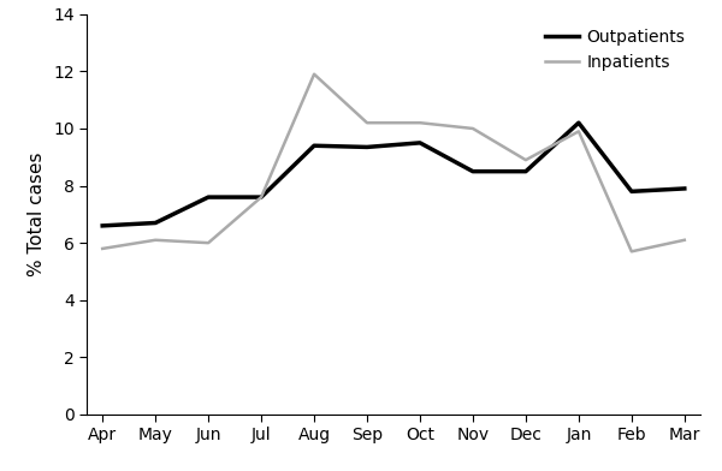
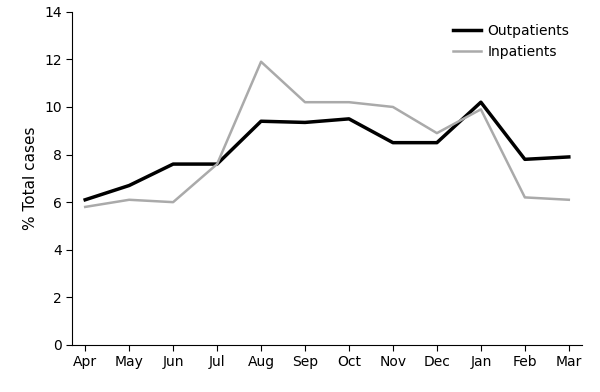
Outpatients/Apr: 6.60 -> 6.10
Inpatients/Feb: 5.7 -> 6.2
